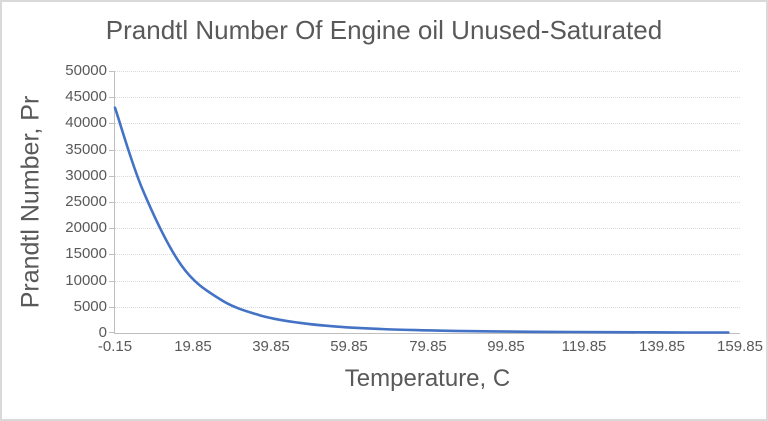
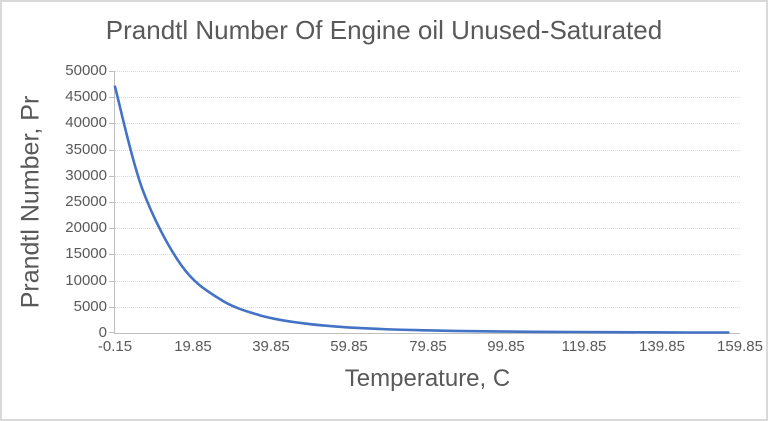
-0.15: 43000 -> 47000
